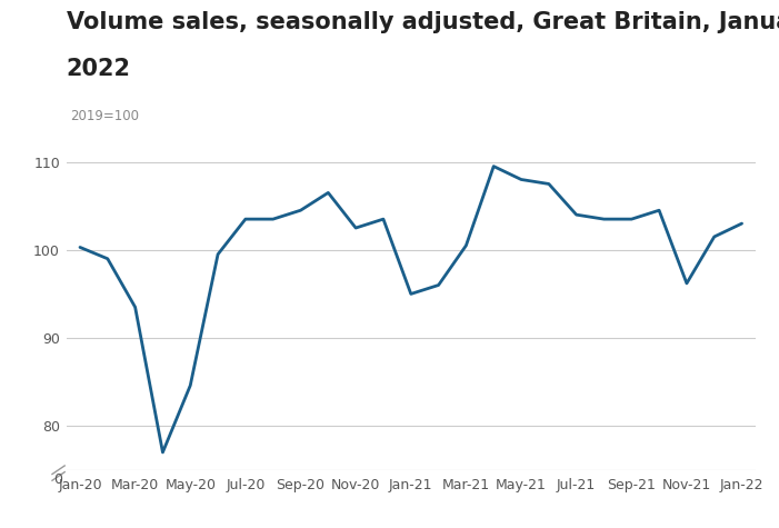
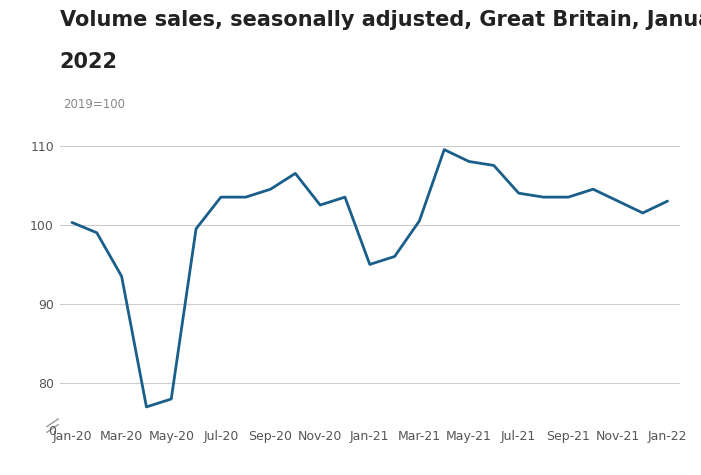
May-20: 84.6 -> 78.0
Nov-21: 96.2 -> 103.0
